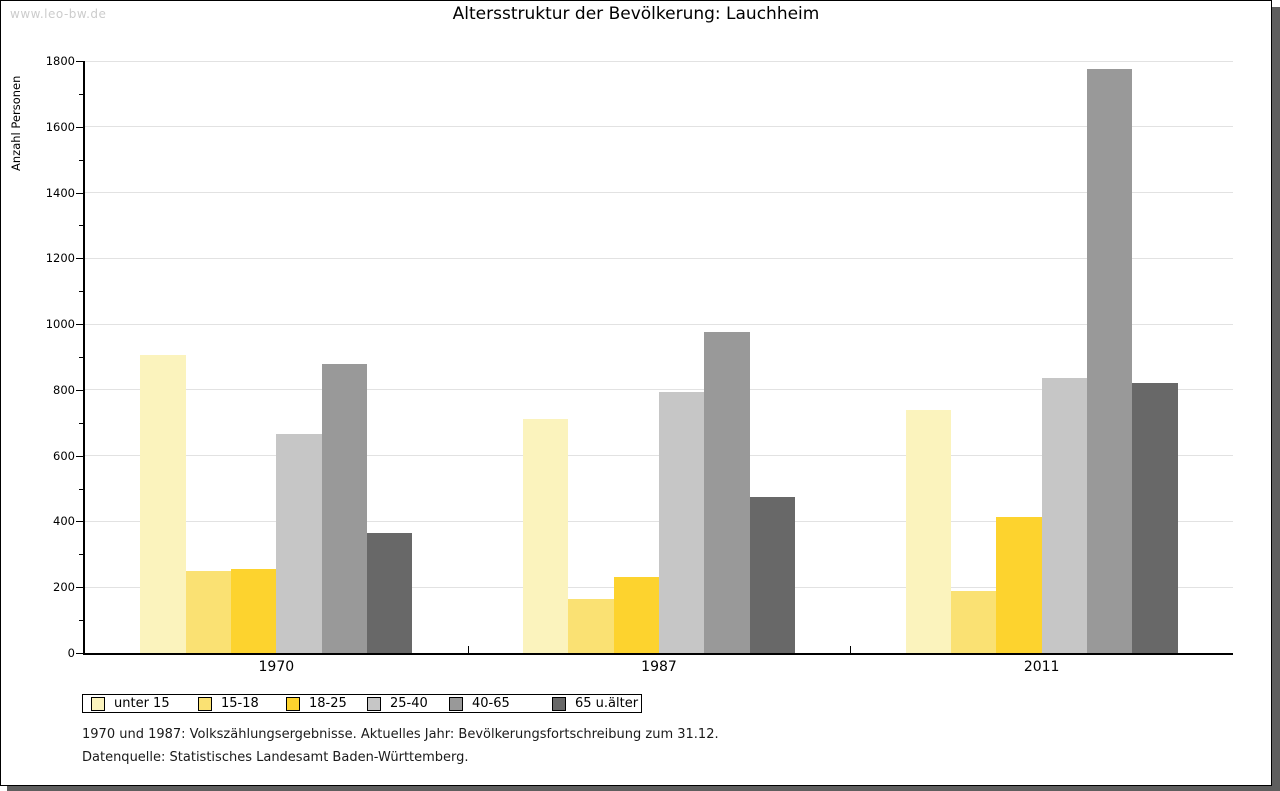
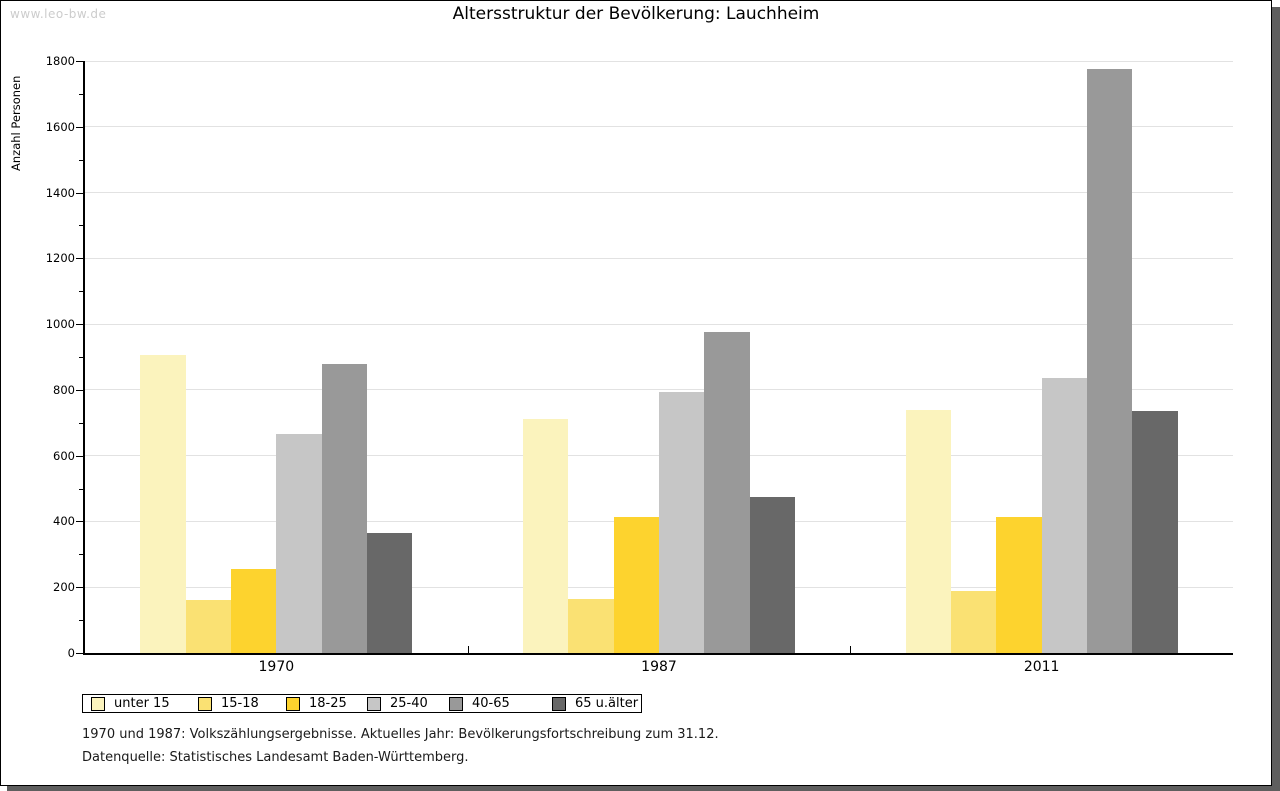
15-18/1970: 250 -> 160
18-25/1987: 230 -> 420
65 u.älter/2011: 820 -> 740
